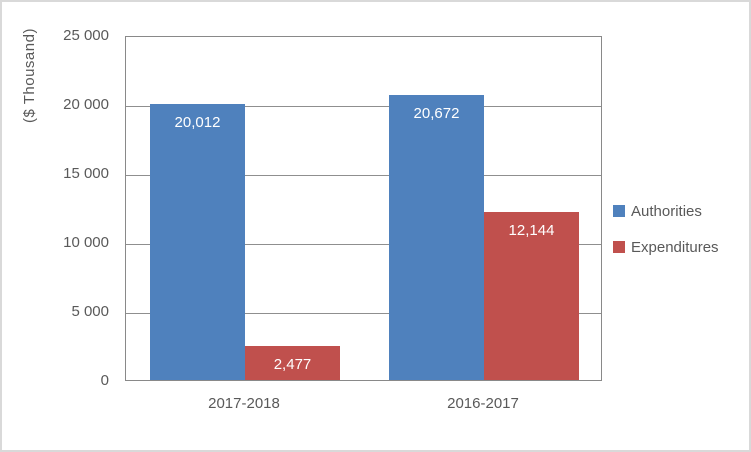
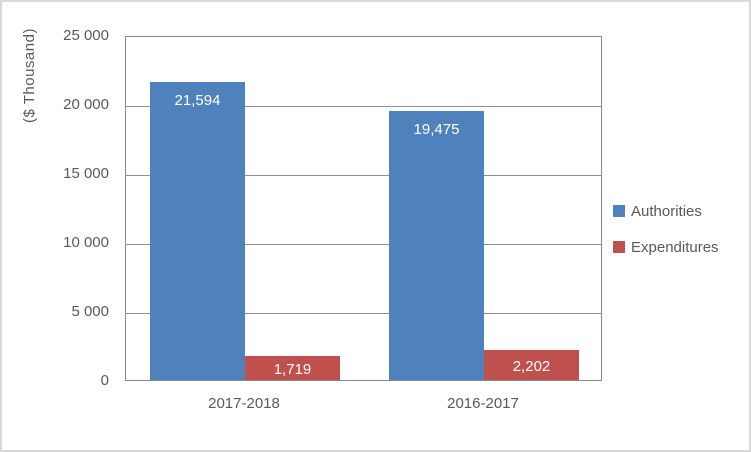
Authorities/2017-2018: 20,012 -> 21,594
Expenditures/2017-2018: 2,477 -> 1,719
Authorities/2016-2017: 20,672 -> 19,475
Expenditures/2016-2017: 12,144 -> 2,202
